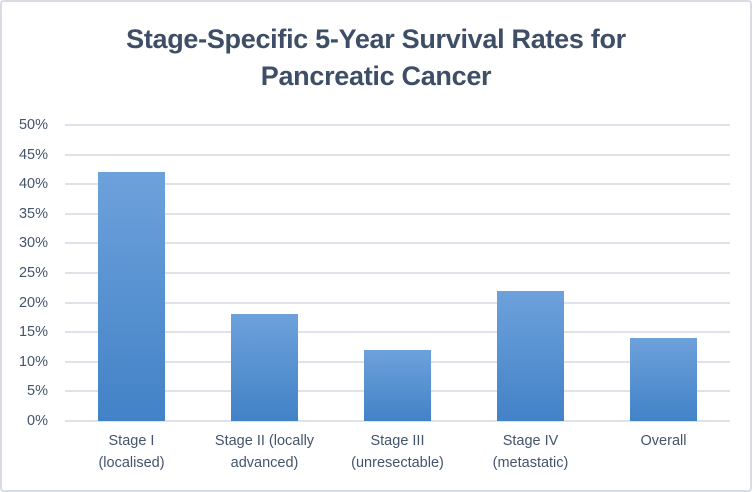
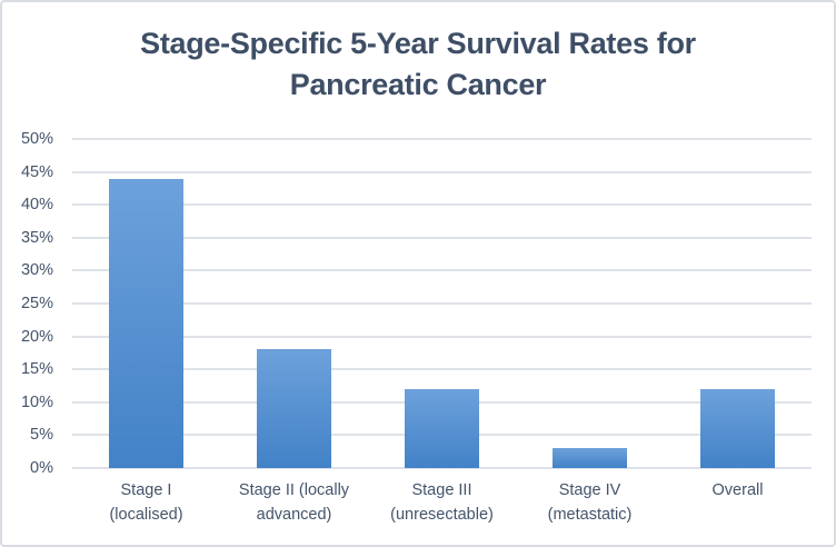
Stage I (localised): 42% -> 44%
Stage IV (metastatic): 22% -> 3%
Overall: 14% -> 12%
